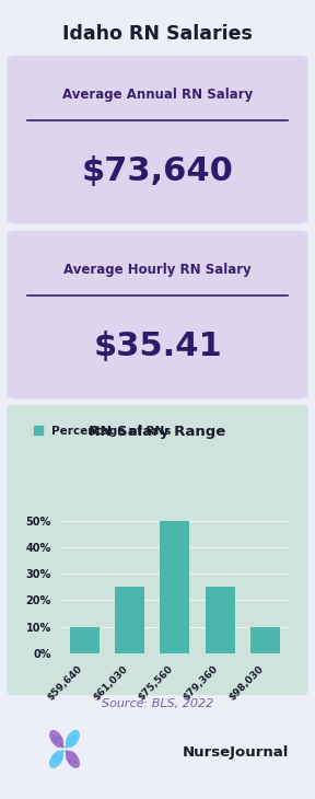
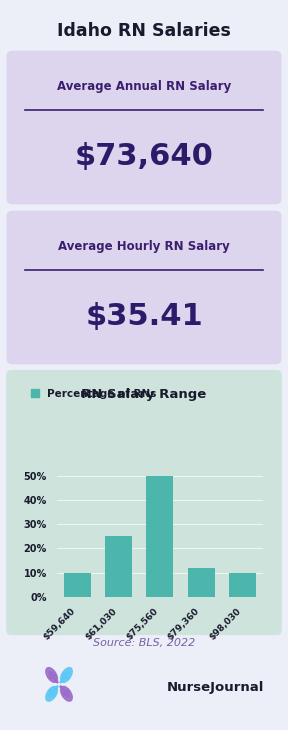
$79,360: 25% -> 12%
